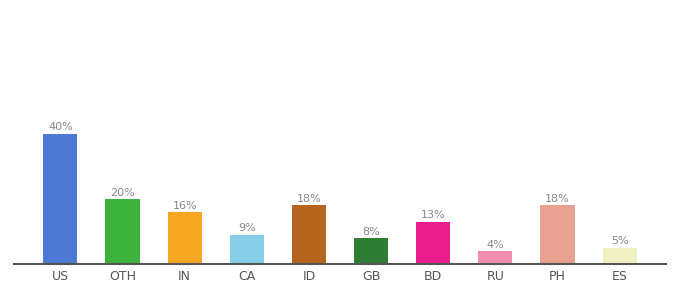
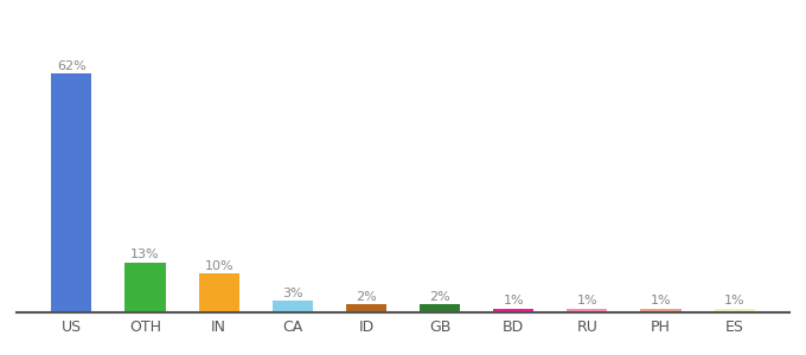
US: 40% -> 62%
OTH: 20% -> 13%
IN: 16% -> 10%
CA: 9% -> 3%
ID: 18% -> 2%
GB: 8% -> 2%
BD: 13% -> 1%
RU: 4% -> 1%
PH: 18% -> 1%
ES: 5% -> 1%
